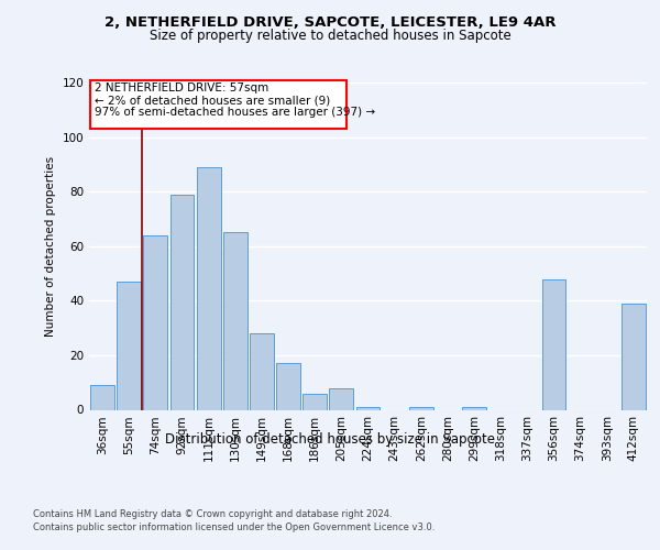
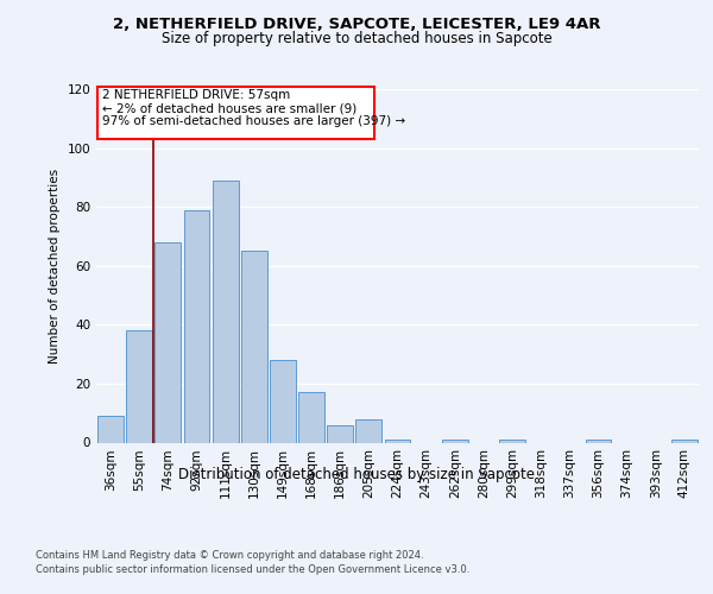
55sqm: 47 -> 38
74sqm: 64 -> 68
356sqm: 48 -> 1
412sqm: 39 -> 1
